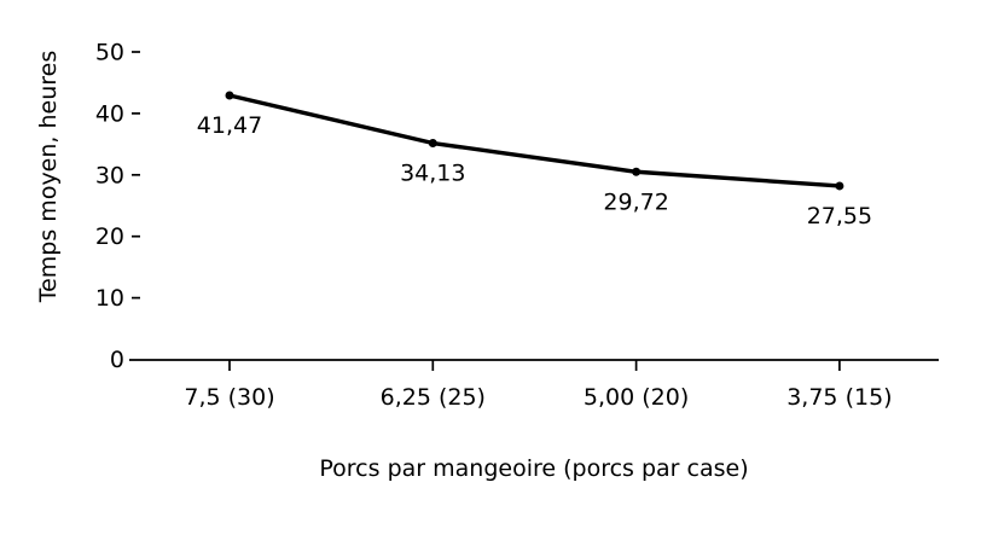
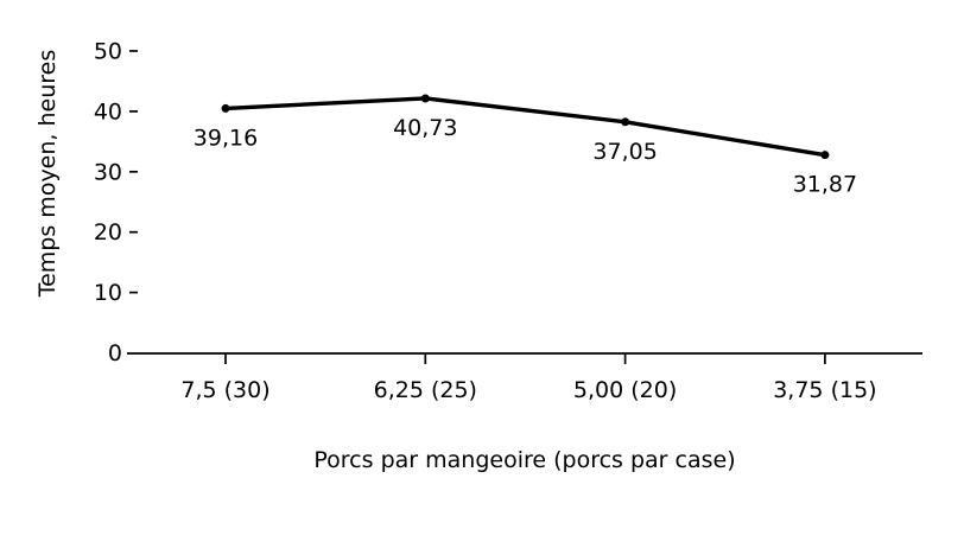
7,5 (30): 41,47 -> 39,16
6,25 (25): 34,13 -> 40,73
5,00 (20): 29,72 -> 37,05
3,75 (15): 27,55 -> 31,87
